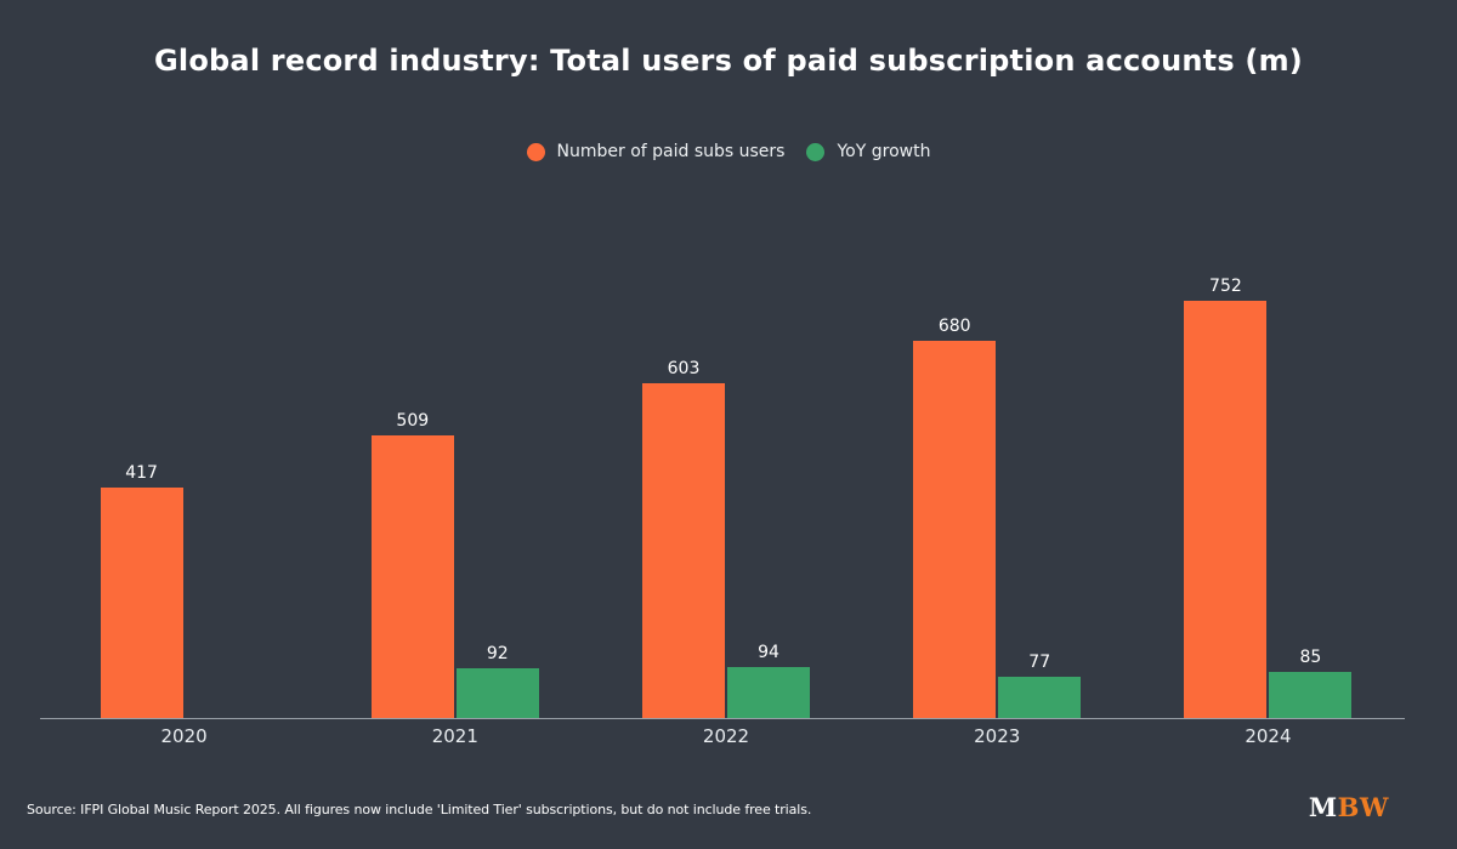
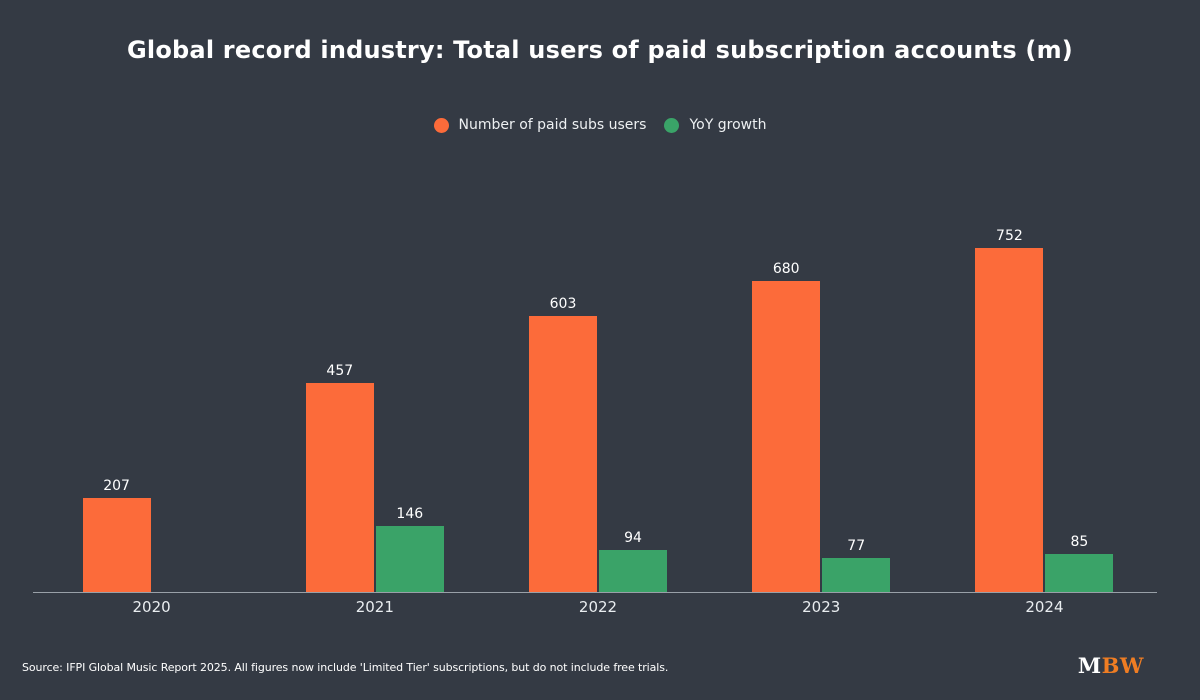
Number of paid subs users/2020: 417 -> 207
Number of paid subs users/2021: 509 -> 457
YoY growth/2021: 92 -> 146
